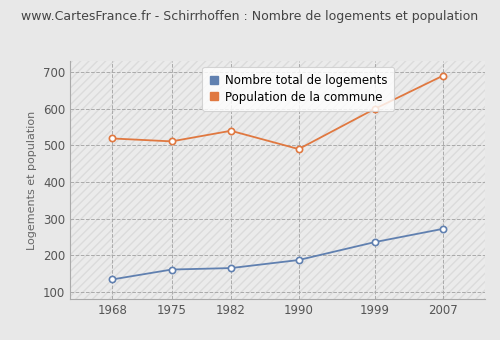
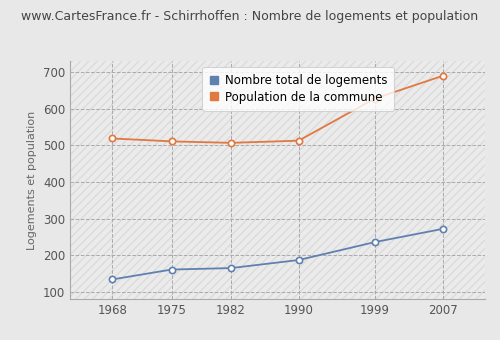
Population de la commune/1982: 540 -> 507
Population de la commune/1990: 490 -> 513
Population de la commune/1999: 600 -> 628
